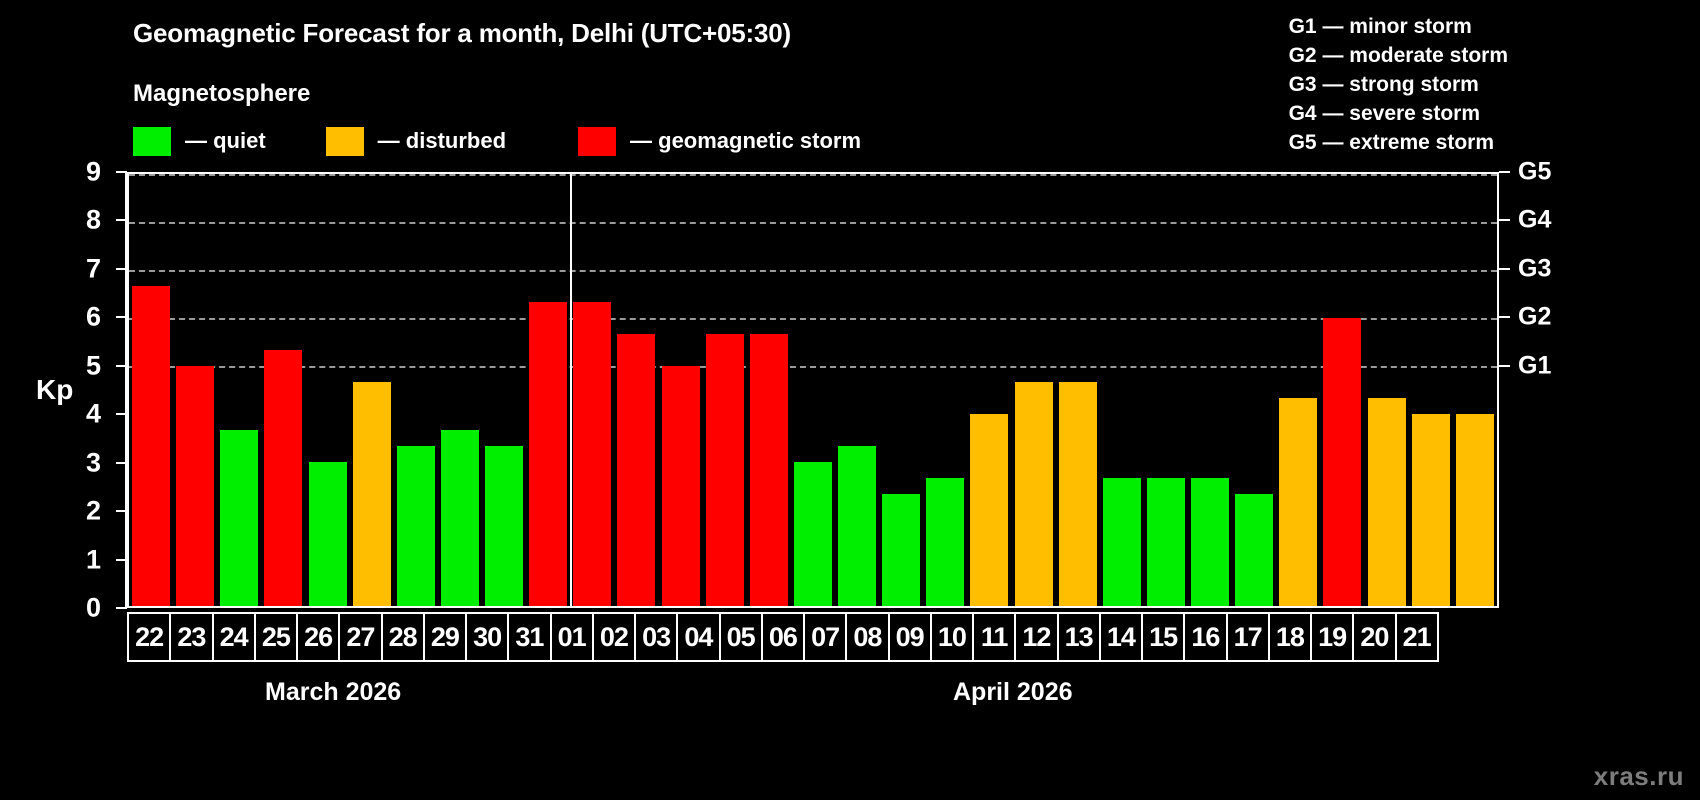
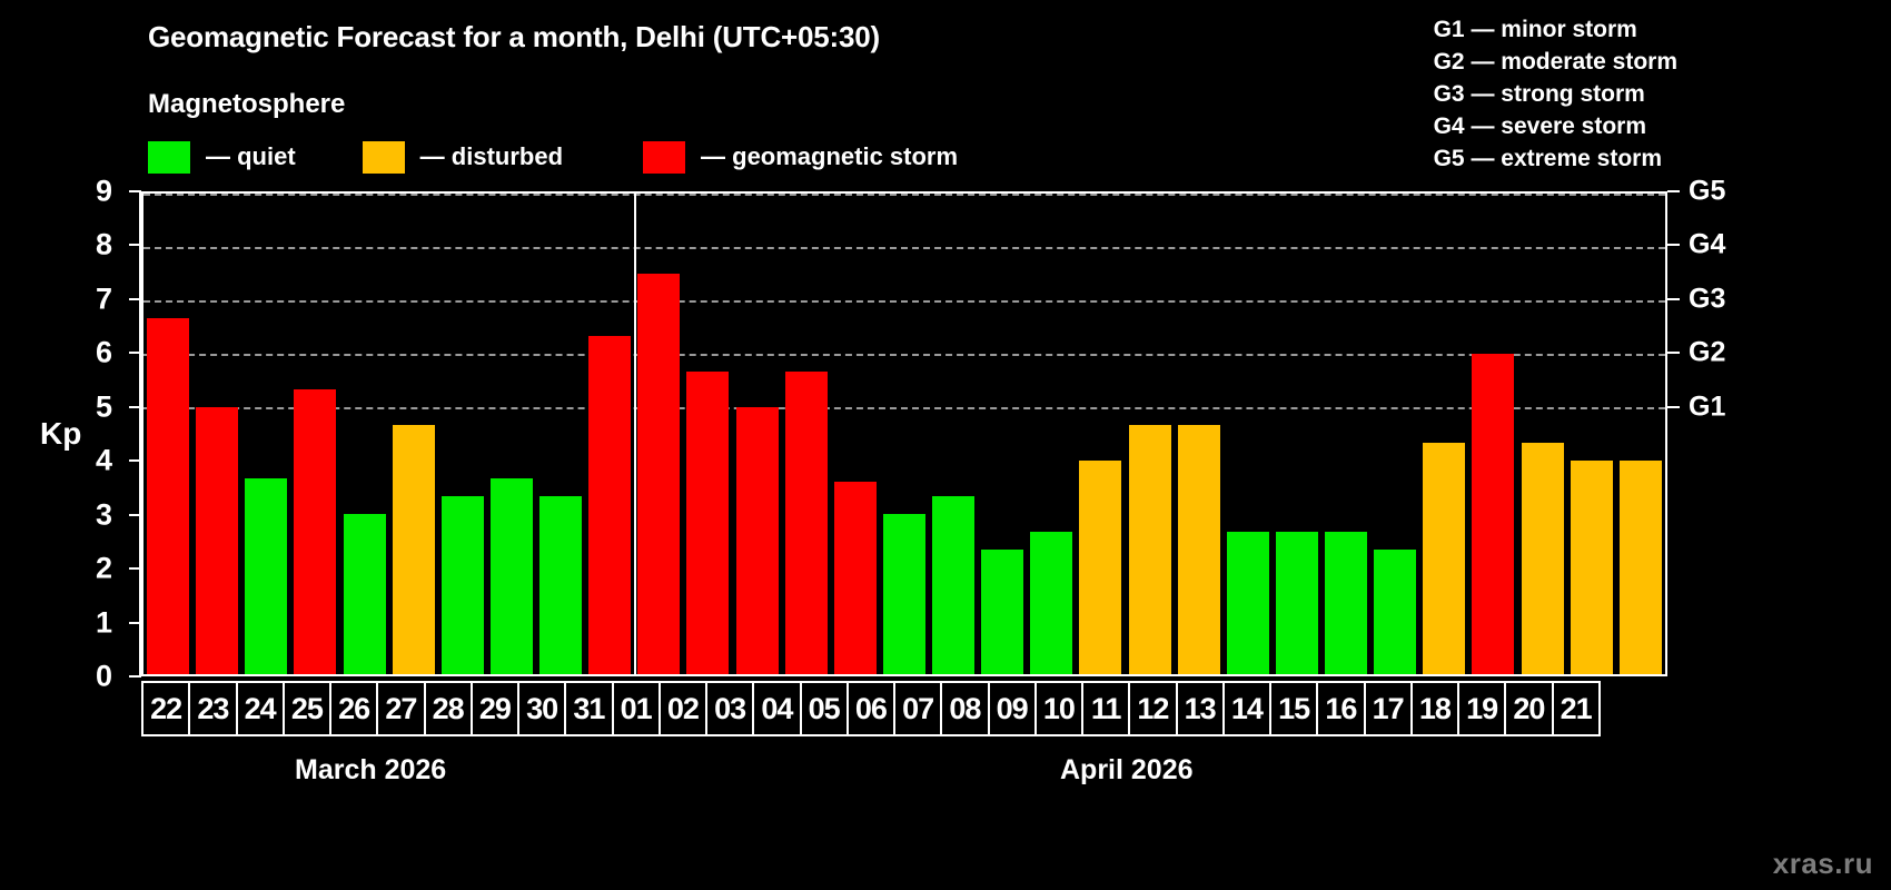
01: 6.3 -> 7.5
05: 5.7 -> 3.6
